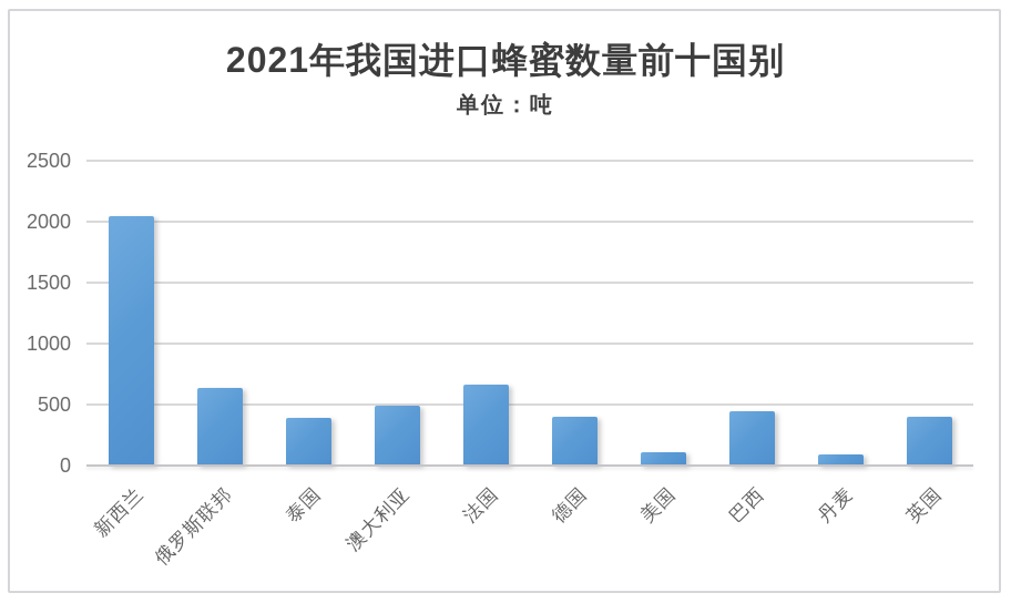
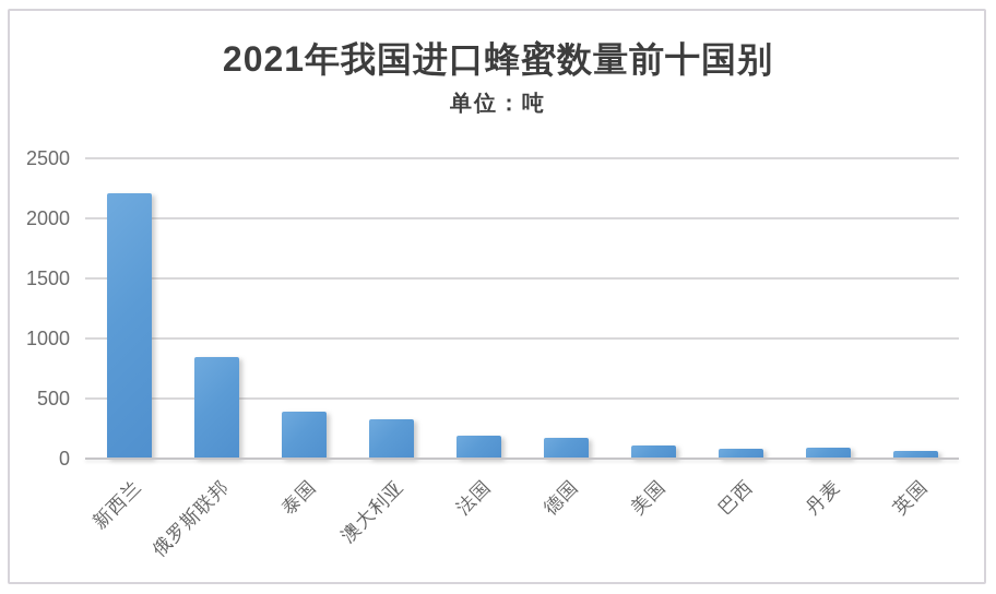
新西兰: 2050 -> 2210
俄罗斯联邦: 640 -> 850
澳大利亚: 490 -> 330
法国: 660 -> 190
德国: 400 -> 180
巴西: 450 -> 80
英国: 400 -> 60
